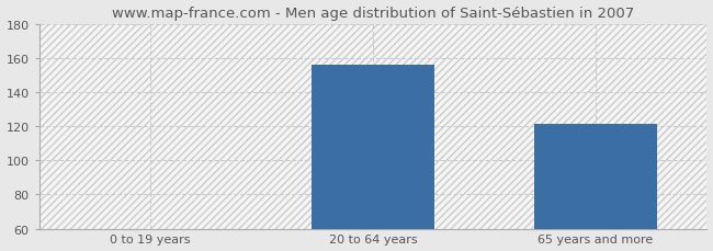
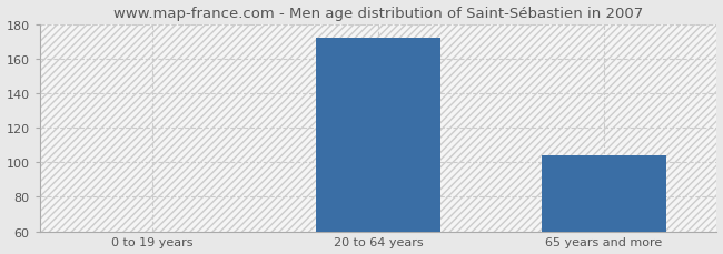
20 to 64 years: 156 -> 172
65 years and more: 121 -> 104
